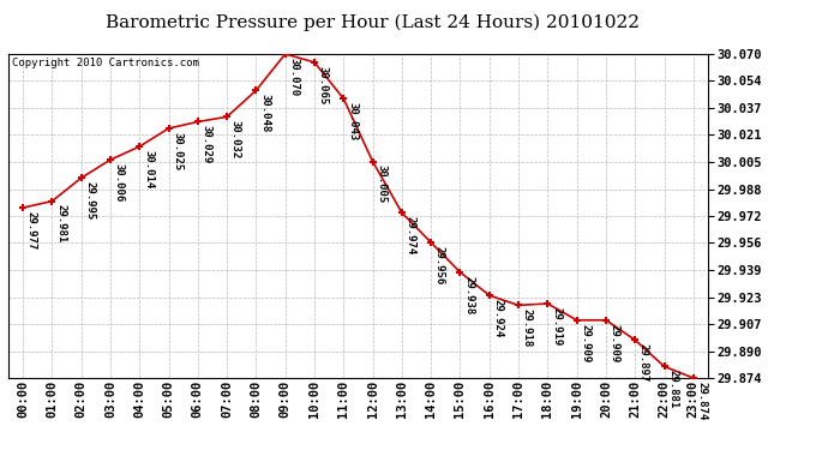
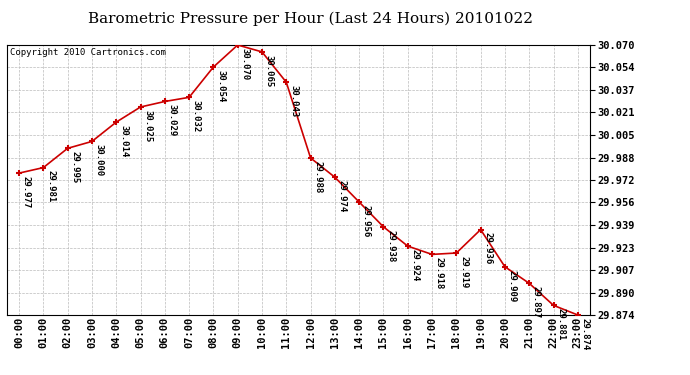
03:00: 30.006 -> 30.000
08:00: 30.048 -> 30.054
12:00: 30.005 -> 29.988
19:00: 29.909 -> 29.936
